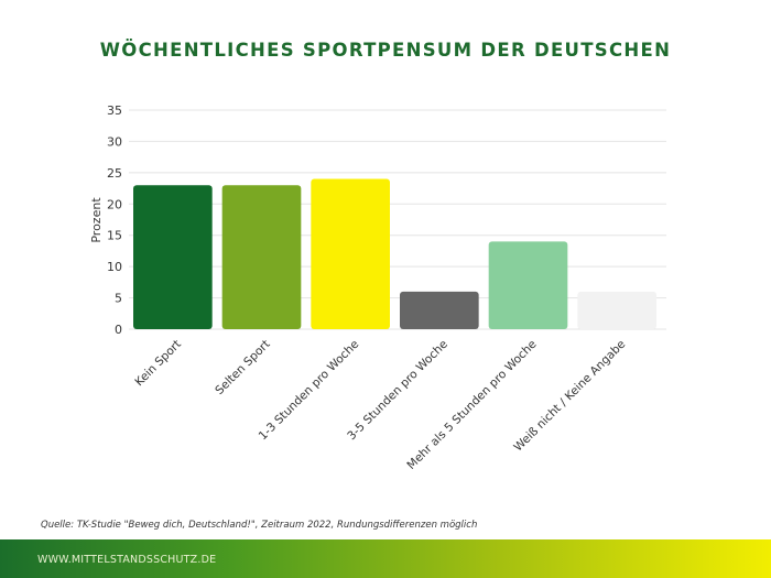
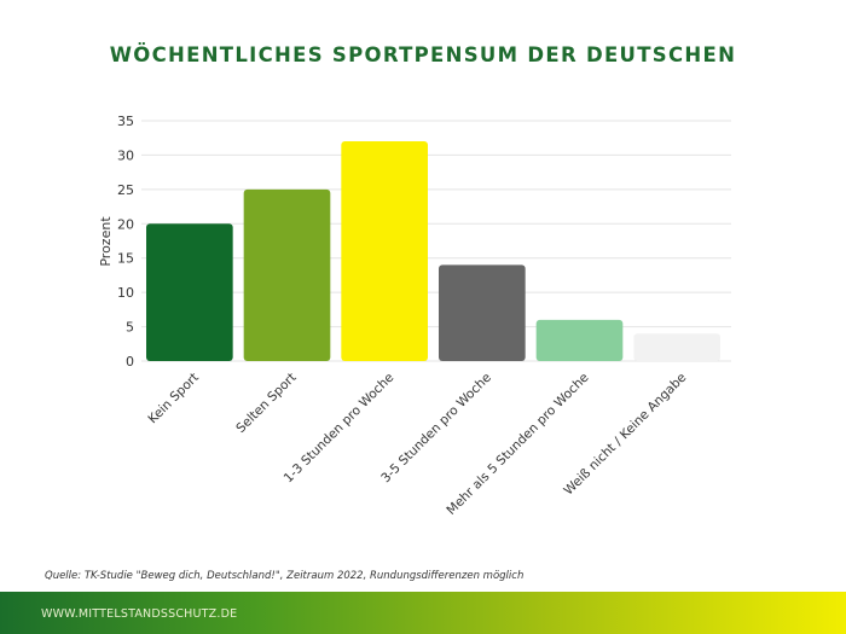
Kein Sport: 23 -> 20
Selten Sport: 23 -> 25
1-3 Stunden pro Woche: 24 -> 32
3-5 Stunden pro Woche: 6 -> 14
Mehr als 5 Stunden pro Woche: 14 -> 6
Weiß nicht / Keine Angabe: 6 -> 4
